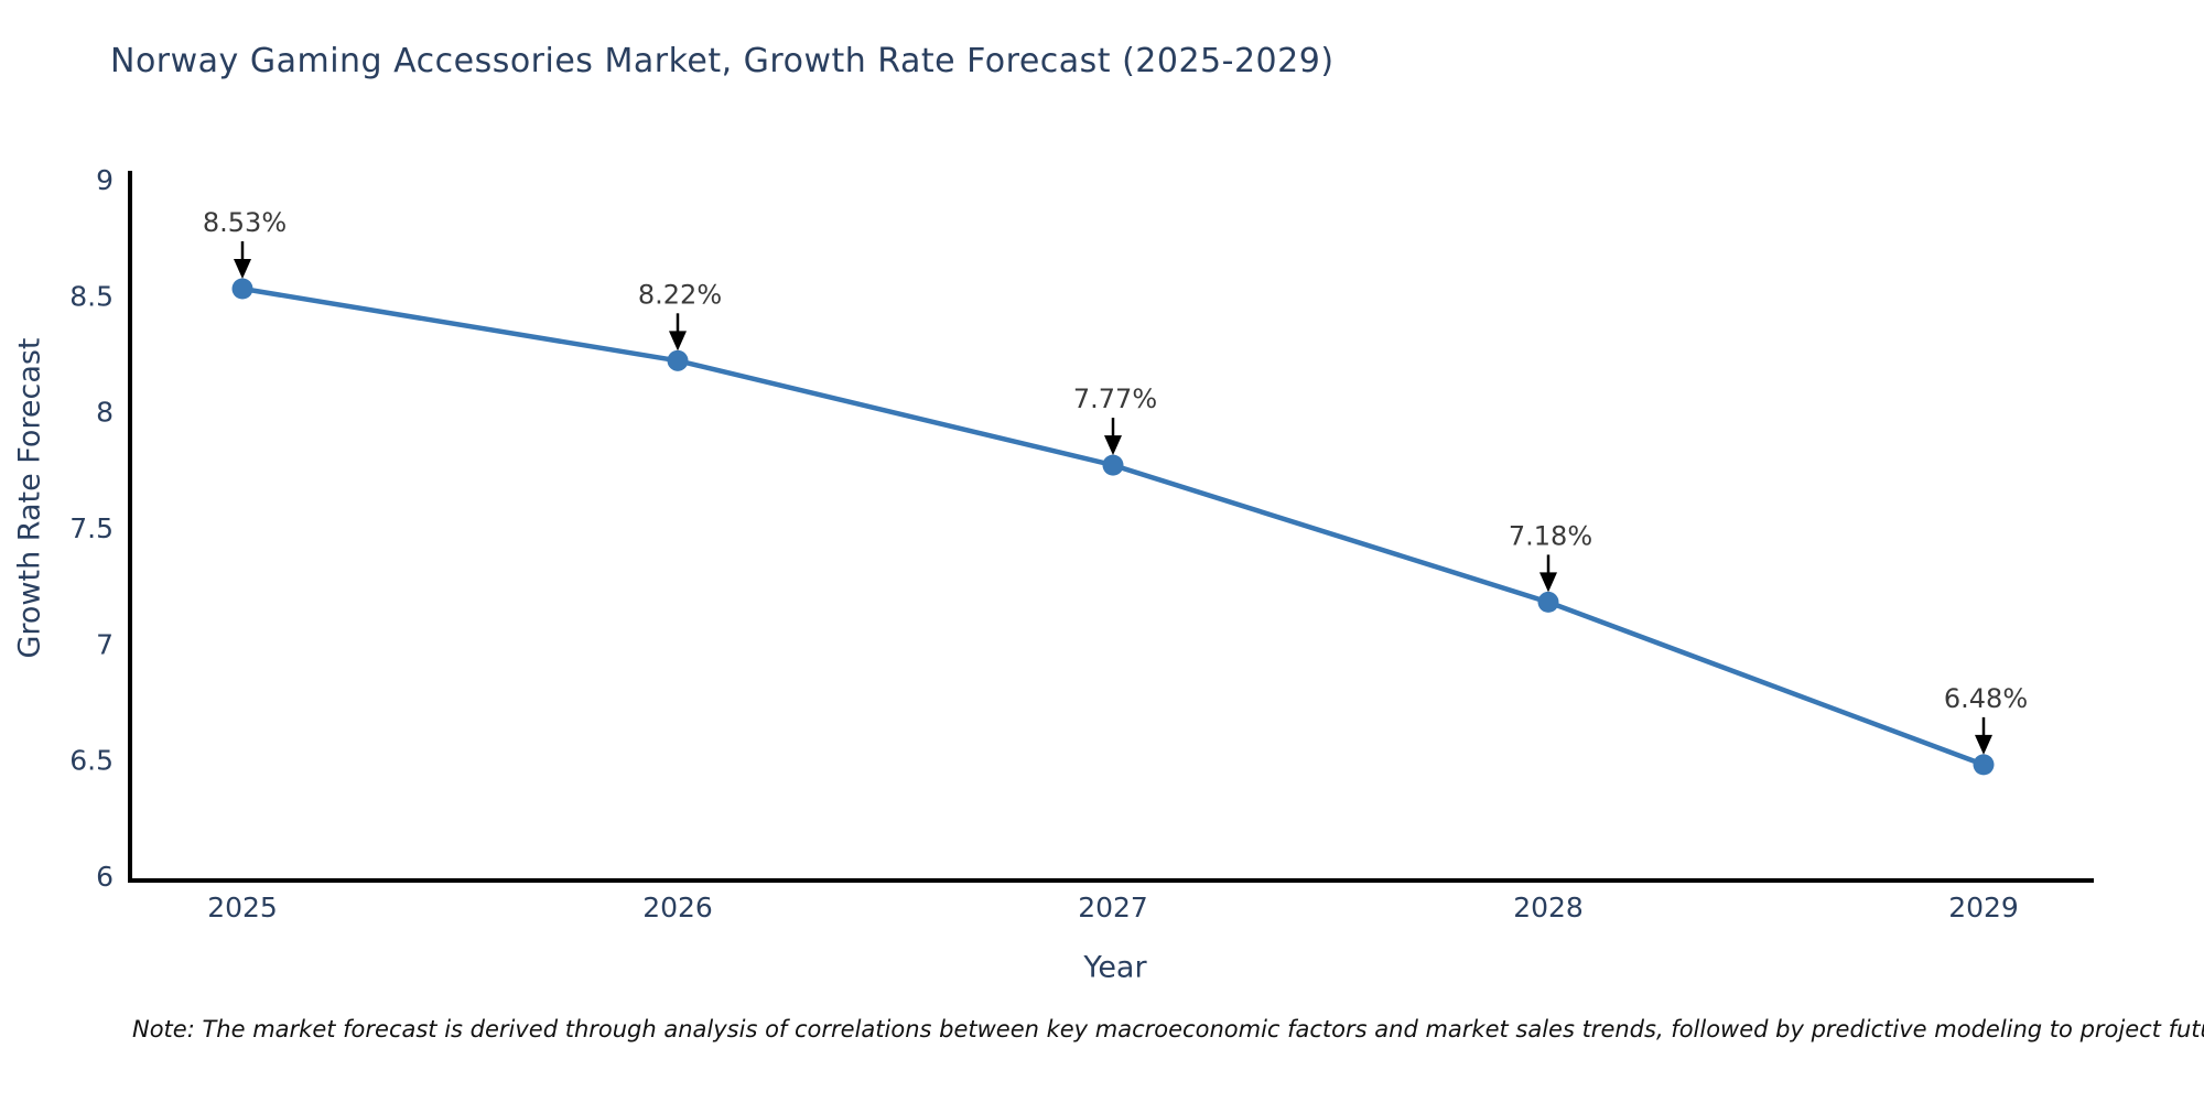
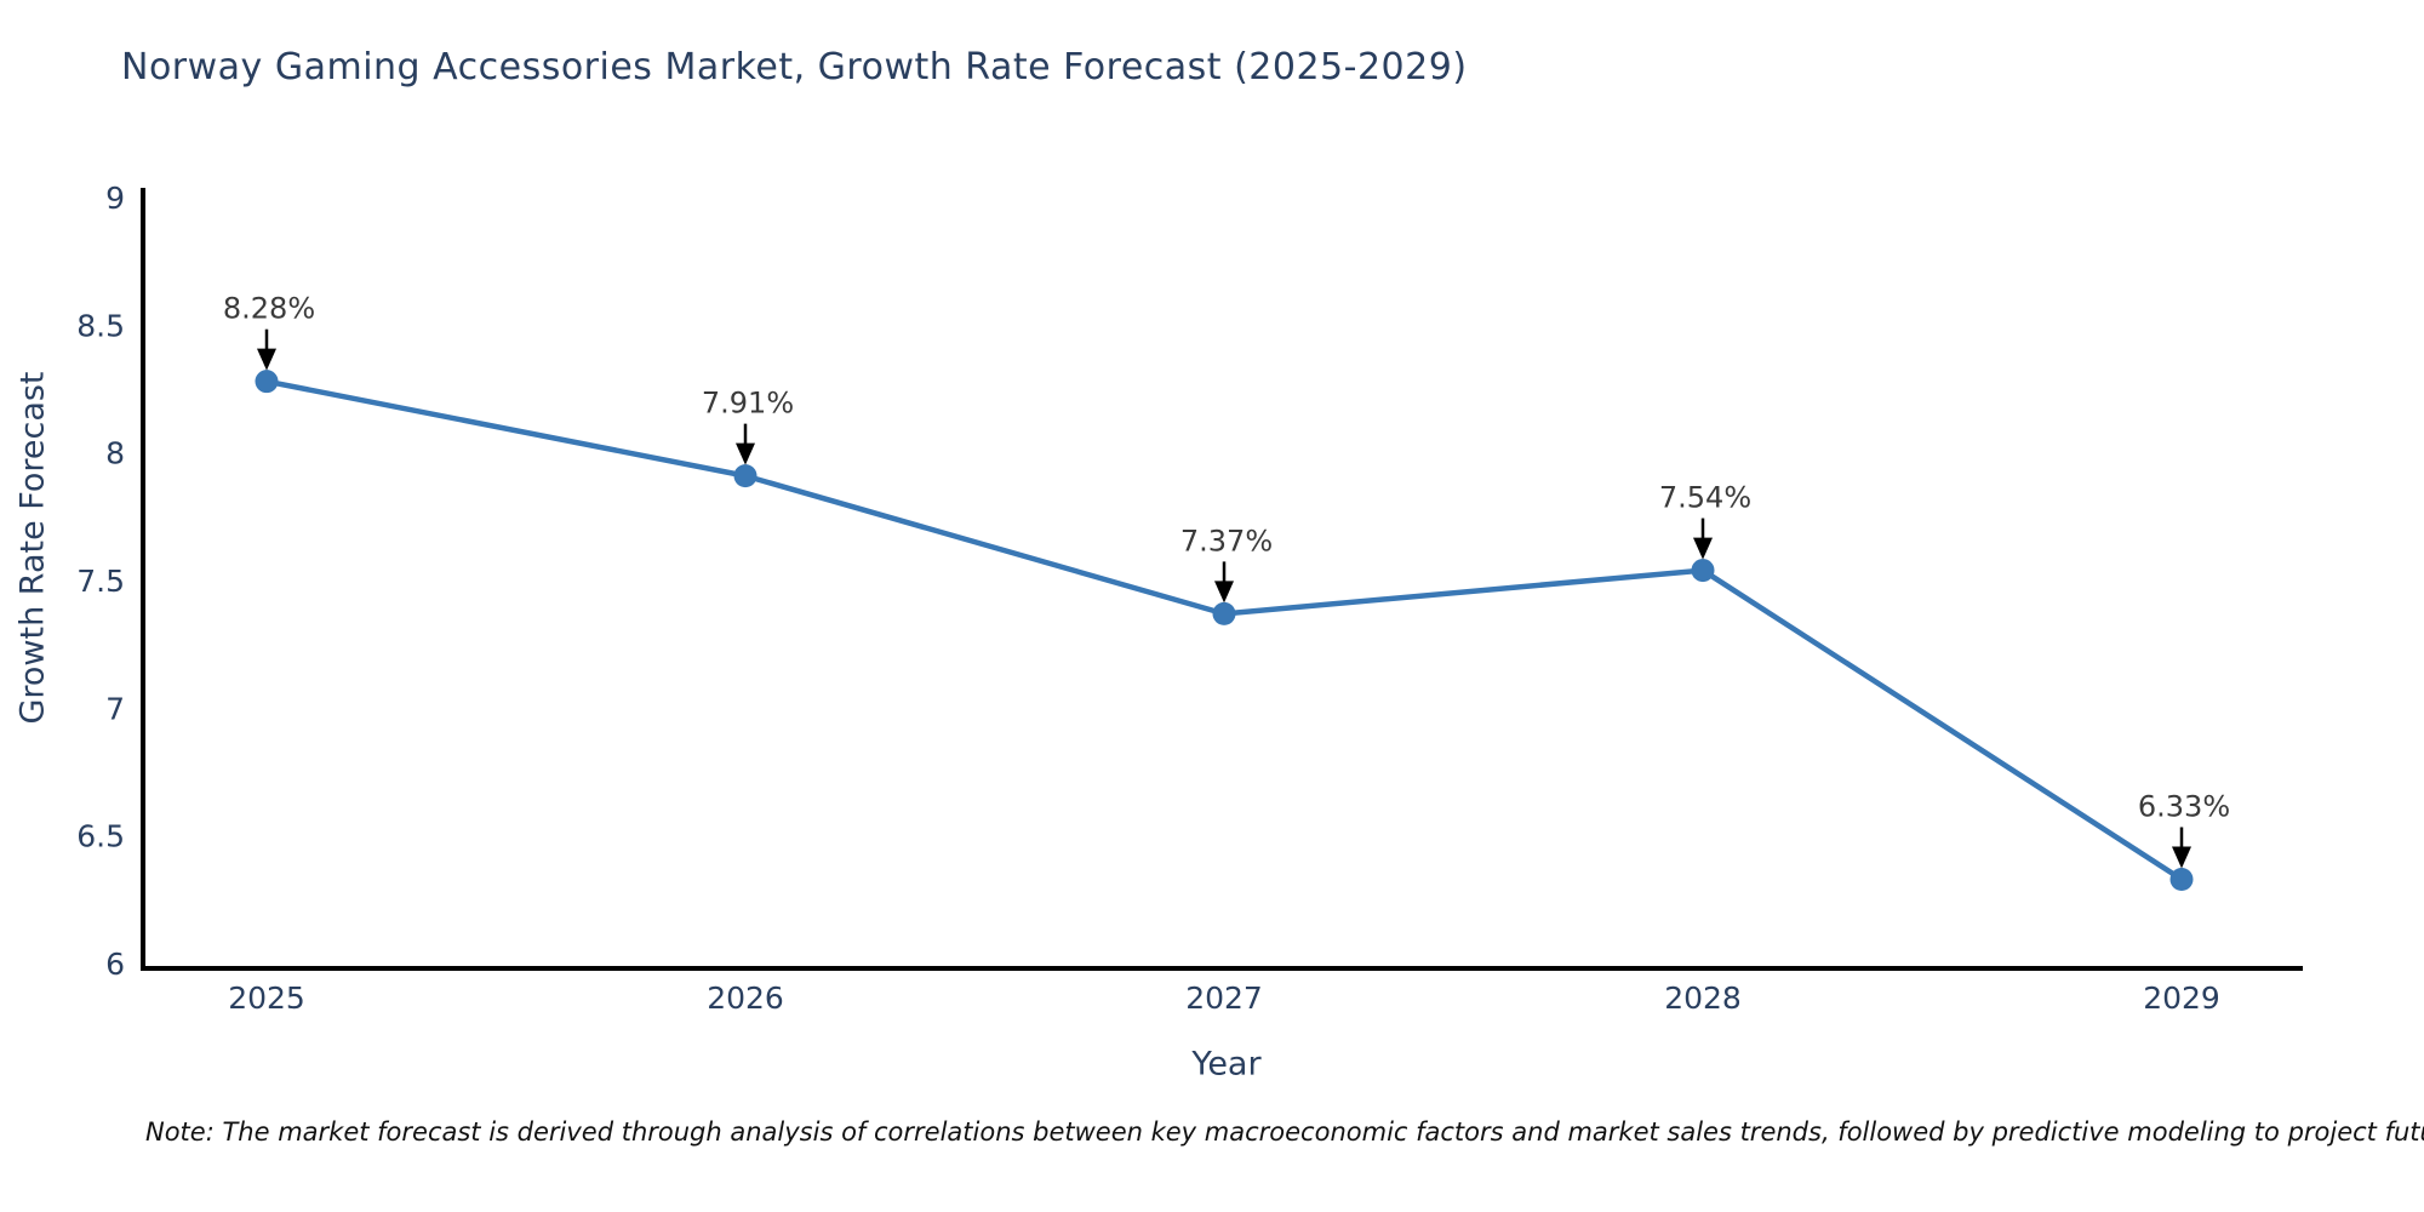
2025: 8.53% -> 8.28%
2026: 8.22% -> 7.91%
2027: 7.77% -> 7.37%
2028: 7.18% -> 7.54%
2029: 6.48% -> 6.33%
